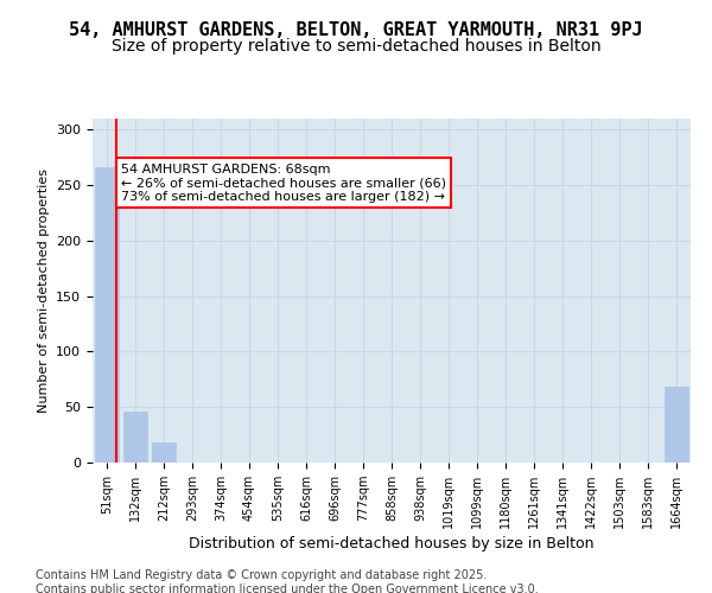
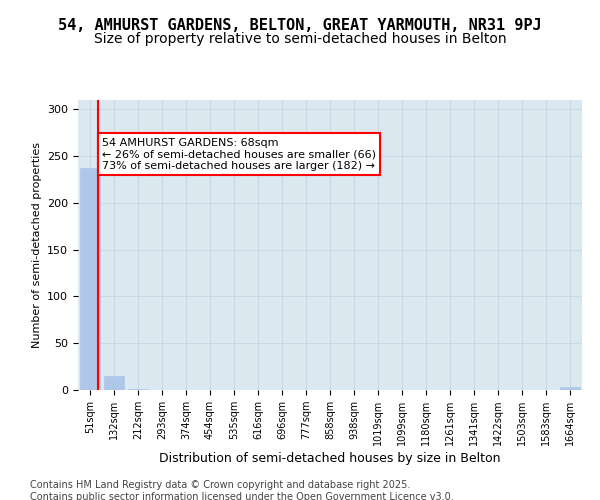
51sqm: 266 -> 237
132sqm: 46 -> 15
212sqm: 18 -> 1
1664sqm: 68 -> 3
